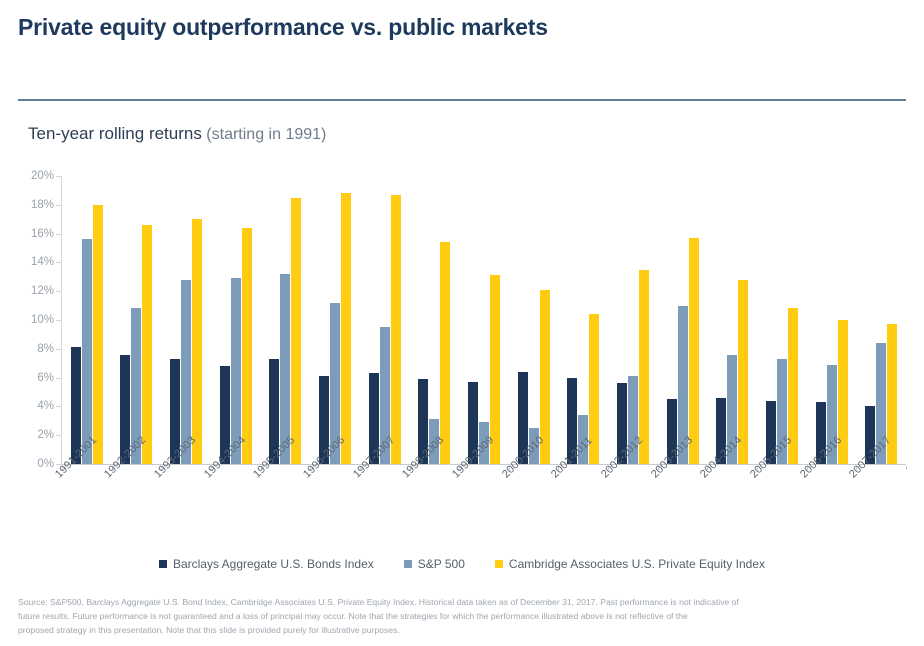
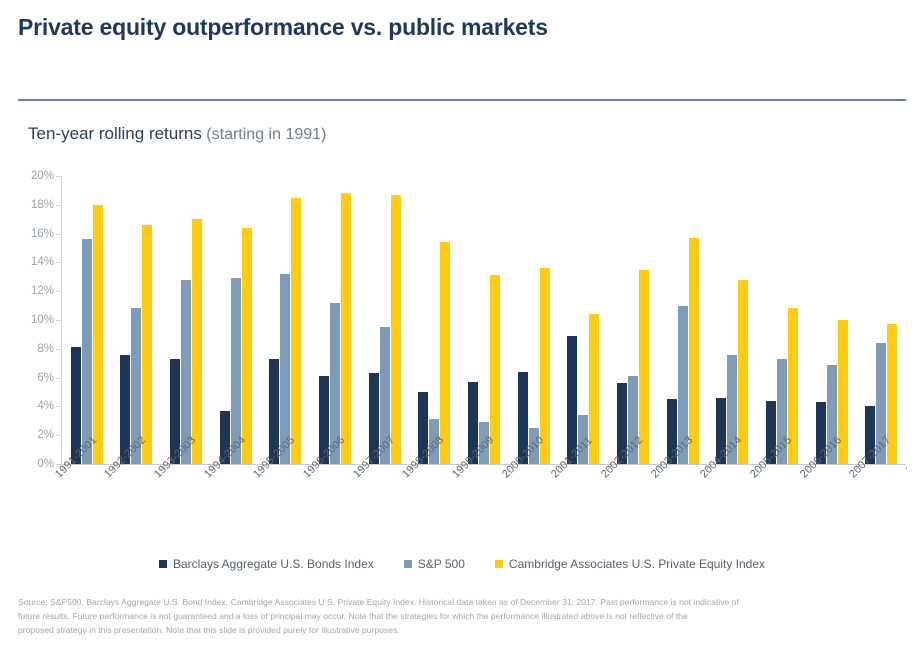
Barclays Aggregate U.S. Bonds Index/1994-2004: 6.8% -> 3.7%
Barclays Aggregate U.S. Bonds Index/1998-2008: 5.9% -> 5.0%
Cambridge Associates U.S. Private Equity Index/2000-2010: 12.1% -> 13.6%
Barclays Aggregate U.S. Bonds Index/2001-2011: 6.0% -> 8.9%
